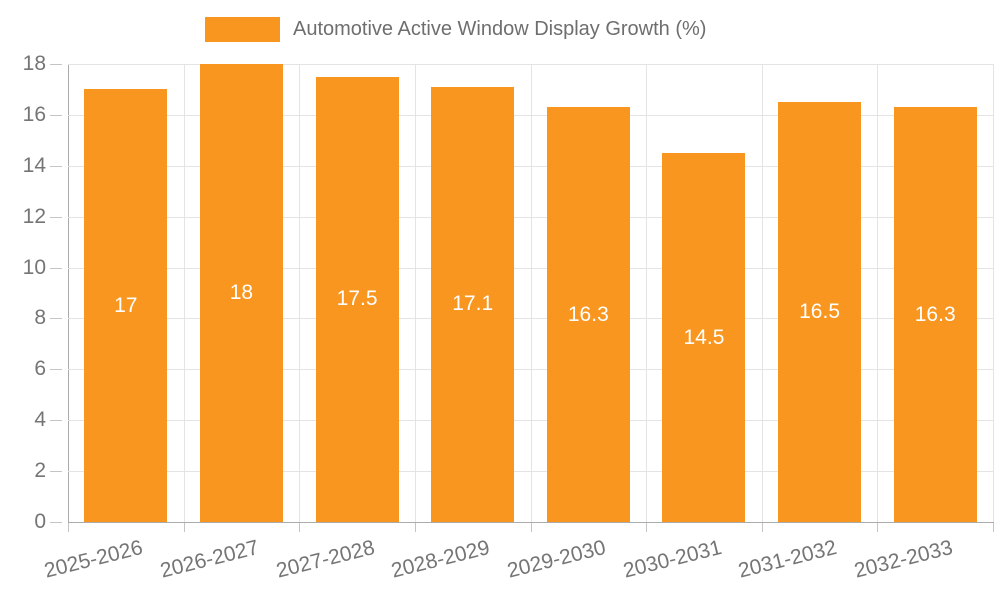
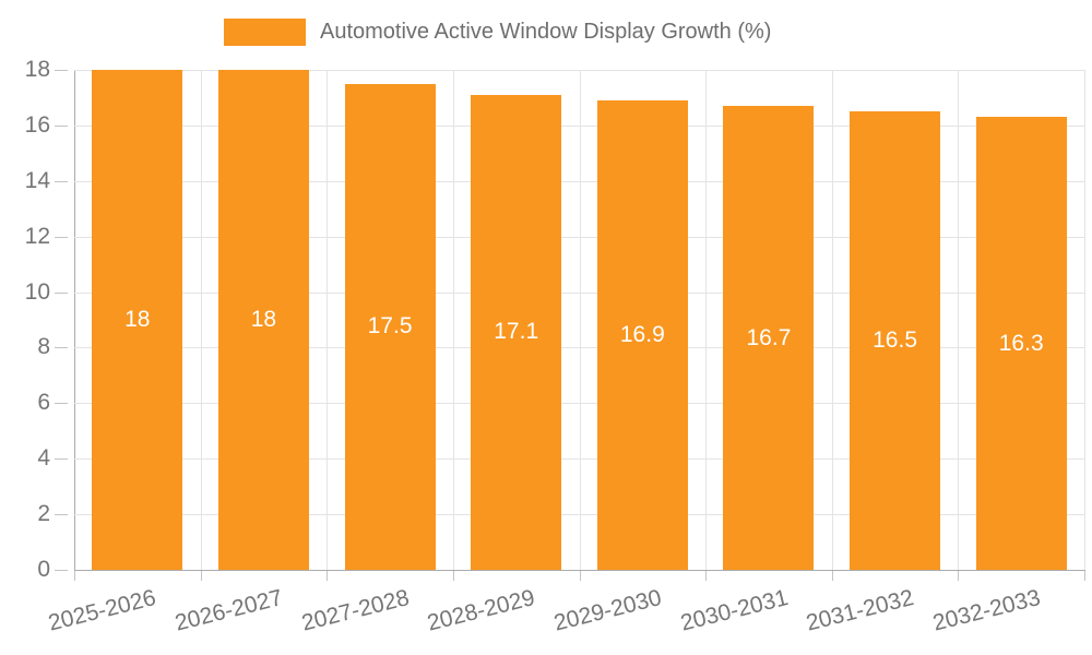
2025-2026: 17 -> 18
2029-2030: 16.3 -> 16.9
2030-2031: 14.5 -> 16.7
